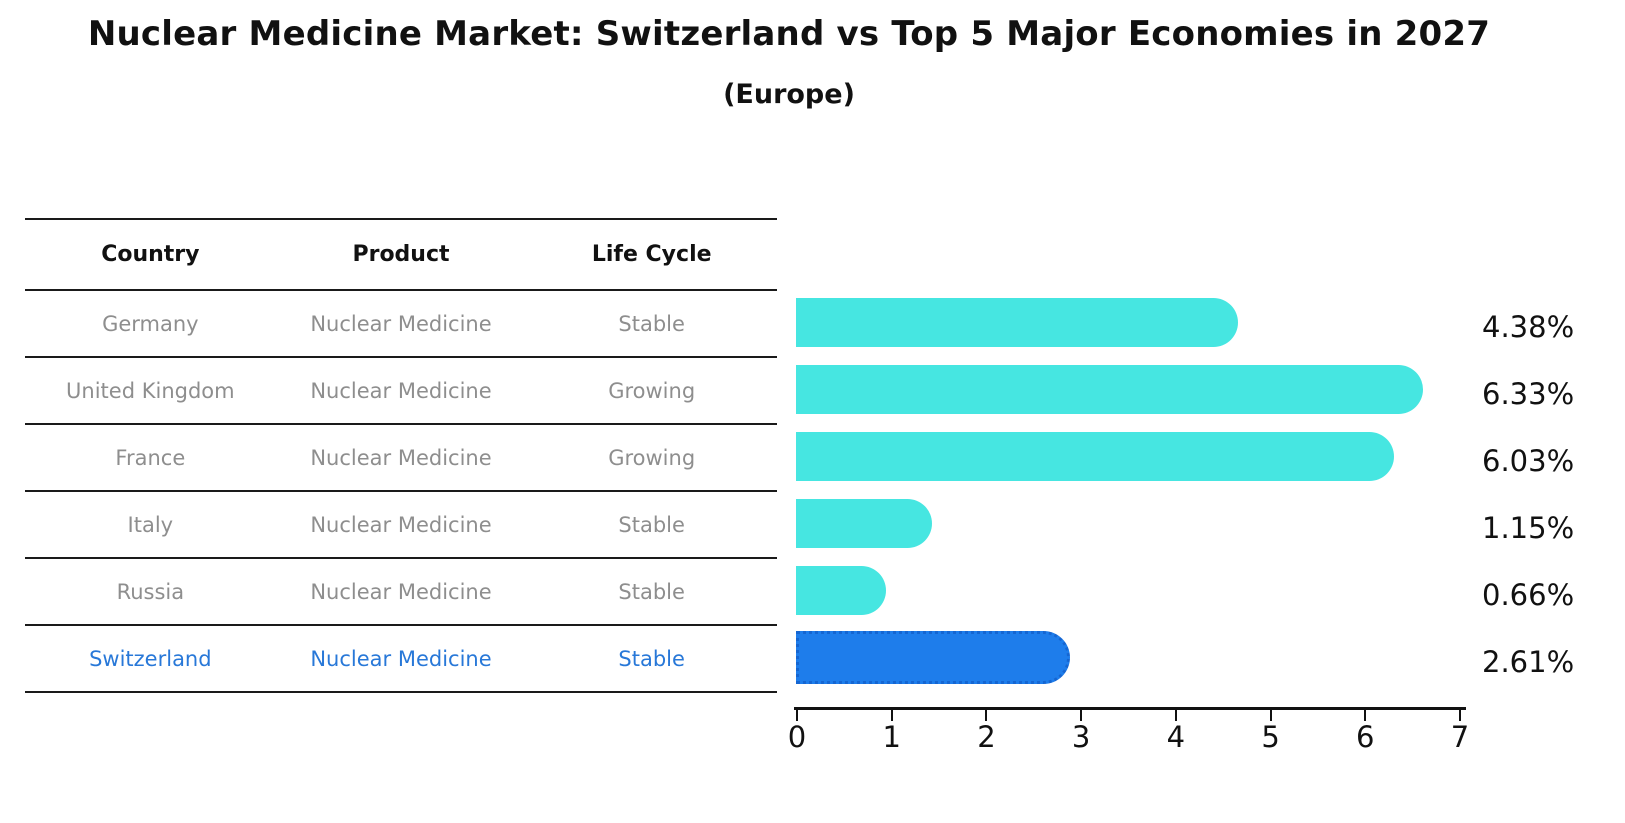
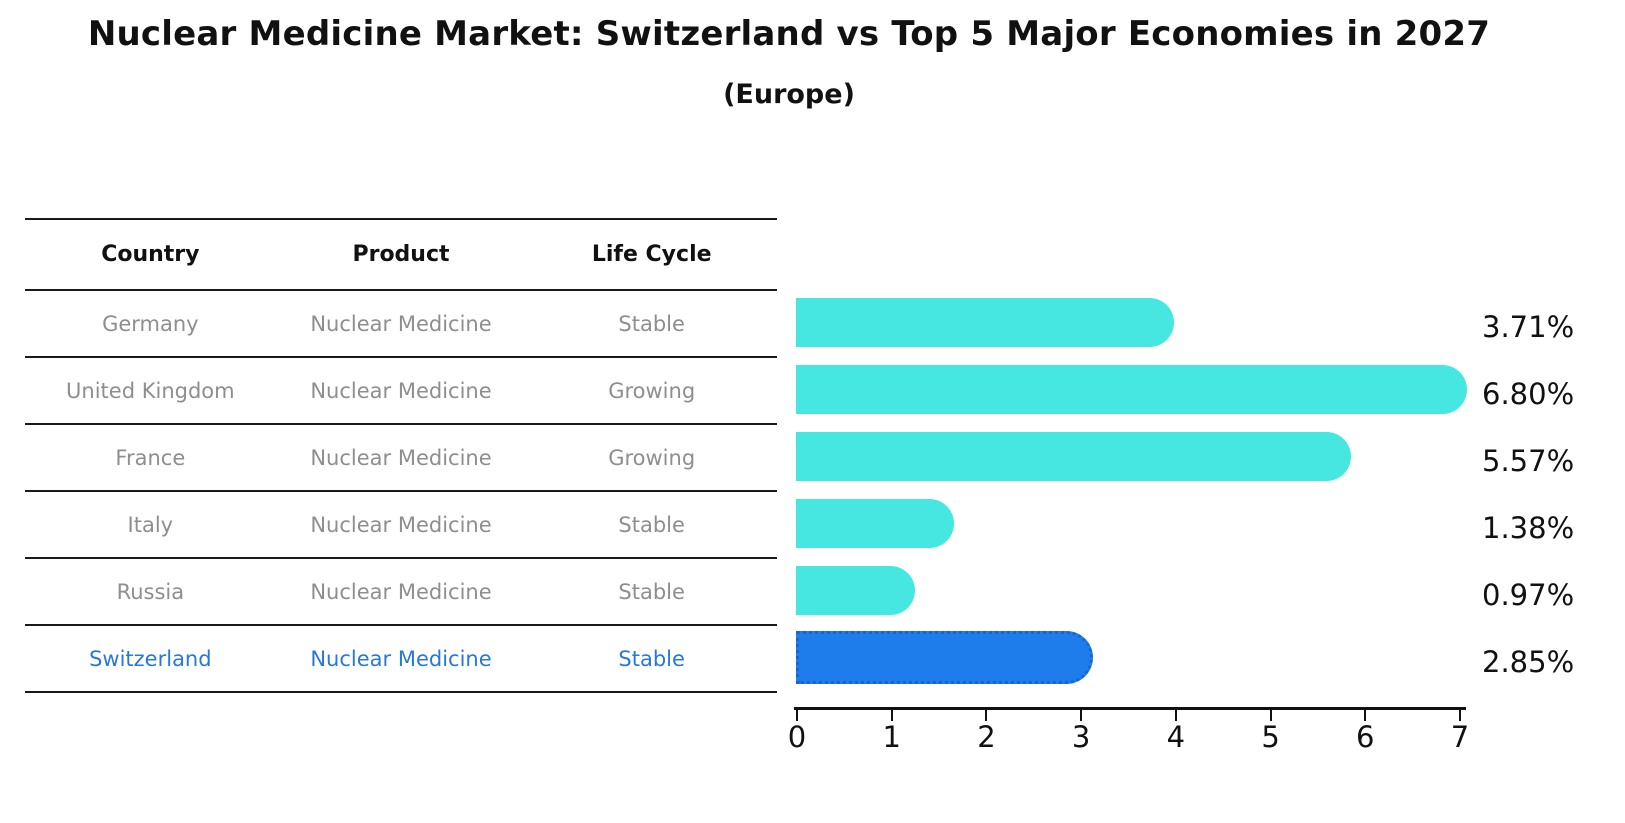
Germany: 4.38% -> 3.71%
United Kingdom: 6.33% -> 6.80%
France: 6.03% -> 5.57%
Italy: 1.15% -> 1.38%
Russia: 0.66% -> 0.97%
Switzerland: 2.61% -> 2.85%
